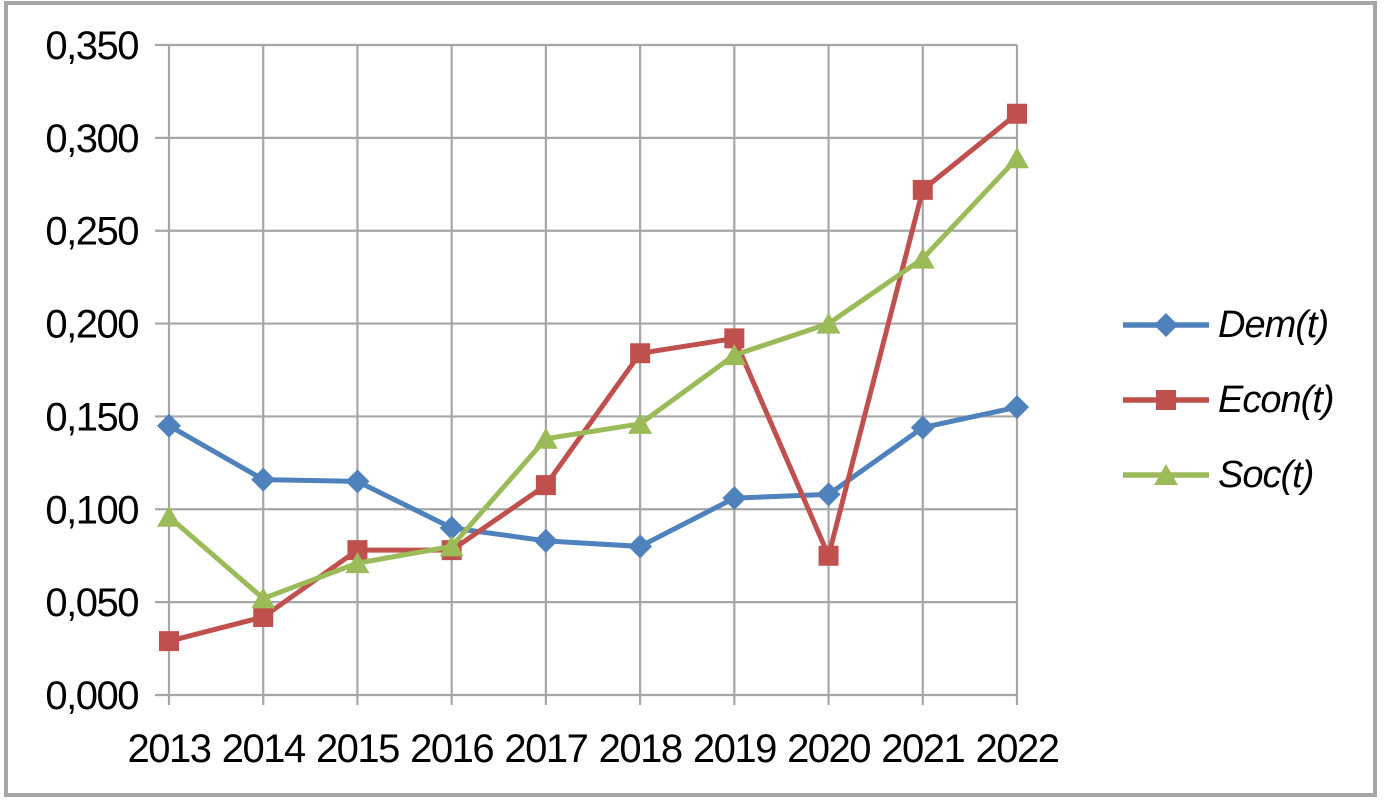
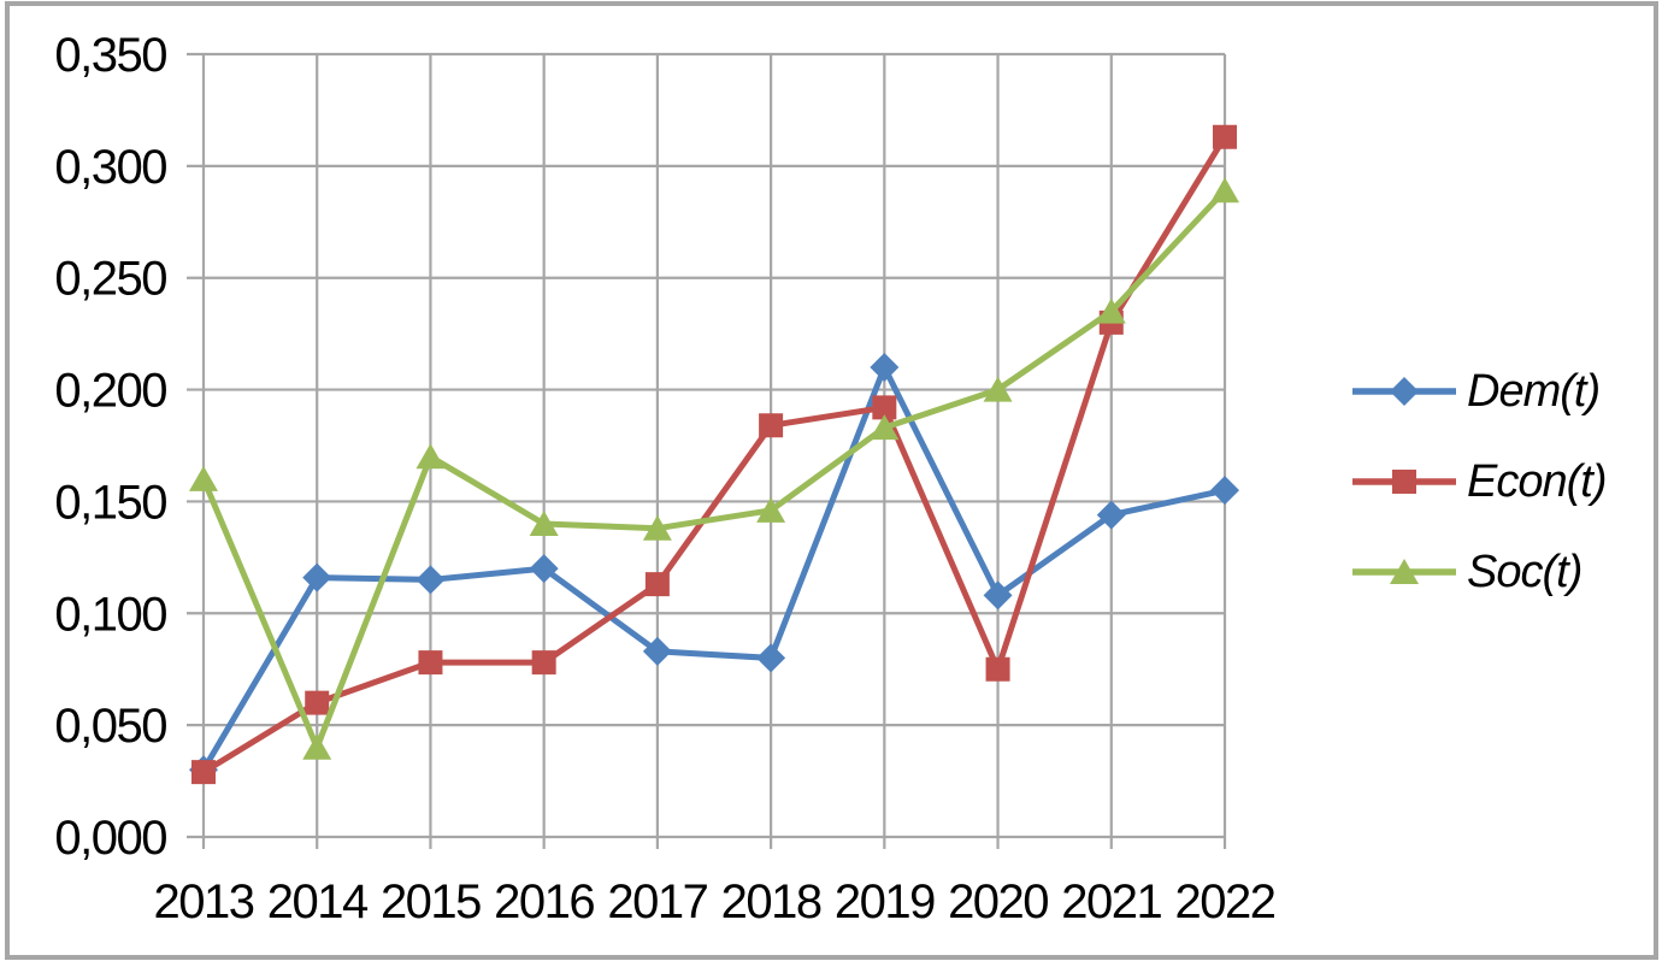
Dem(t)/2013: 0,14 -> 0,03
Soc(t)/2013: 0,10 -> 0,16
Econ(t)/2014: 0,04 -> 0,06
Soc(t)/2014: 0,05 -> 0,04
Soc(t)/2015: 0,07 -> 0,17
Dem(t)/2016: 0,09 -> 0,12
Soc(t)/2016: 0,08 -> 0,14
Dem(t)/2019: 0,11 -> 0,21
Econ(t)/2021: 0,27 -> 0,23
